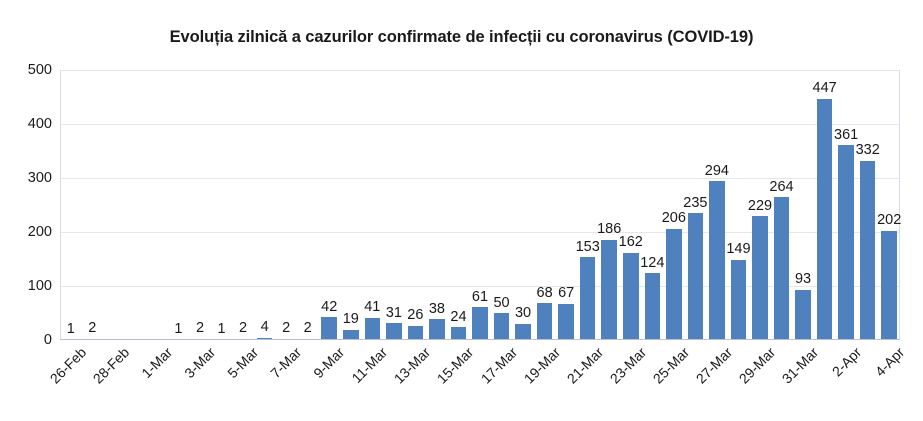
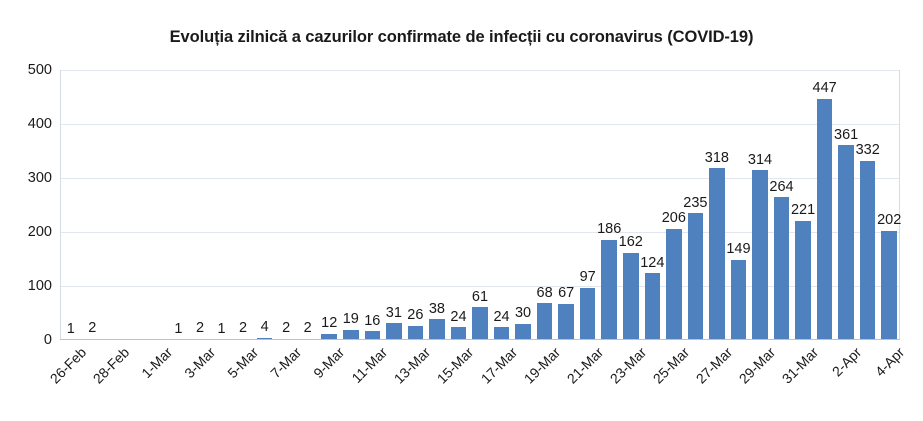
9-Mar: 42 -> 12
11-Mar: 41 -> 16
17-Mar: 50 -> 24
21-Mar: 153 -> 97
27-Mar: 294 -> 318
29-Mar: 229 -> 314
31-Mar: 93 -> 221
